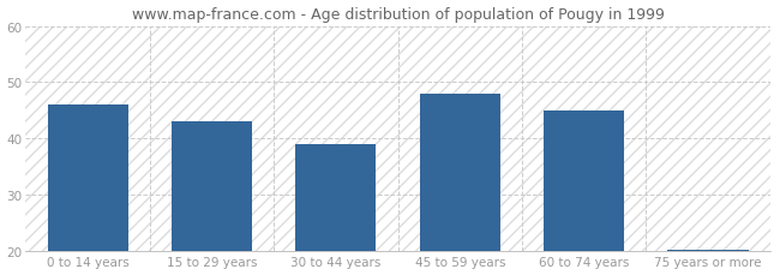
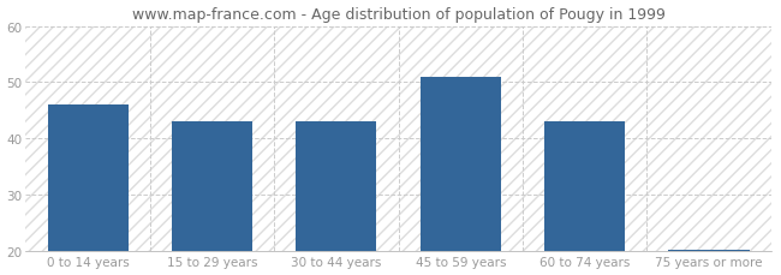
30 to 44 years: 39.0 -> 43.0
45 to 59 years: 48.0 -> 51.0
60 to 74 years: 45.0 -> 43.0
